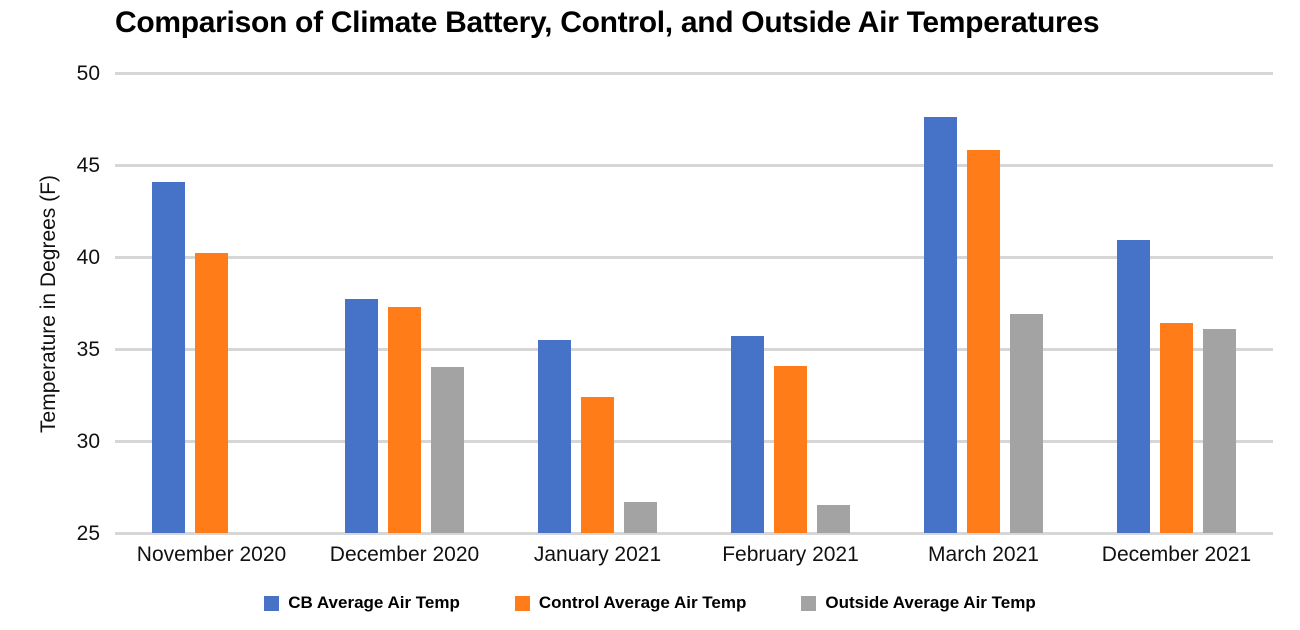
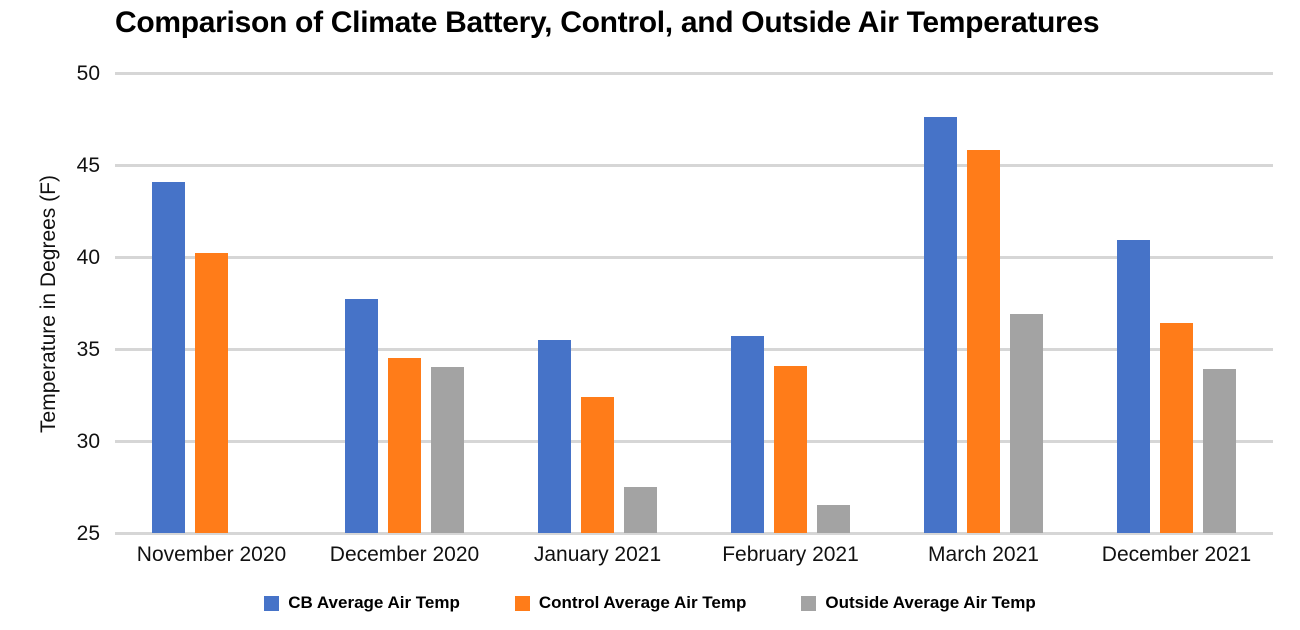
Control Average Air Temp/December 2020: 37.3 -> 34.5
Outside Average Air Temp/January 2021: 26.7 -> 27.5
Outside Average Air Temp/December 2021: 36.1 -> 33.9
